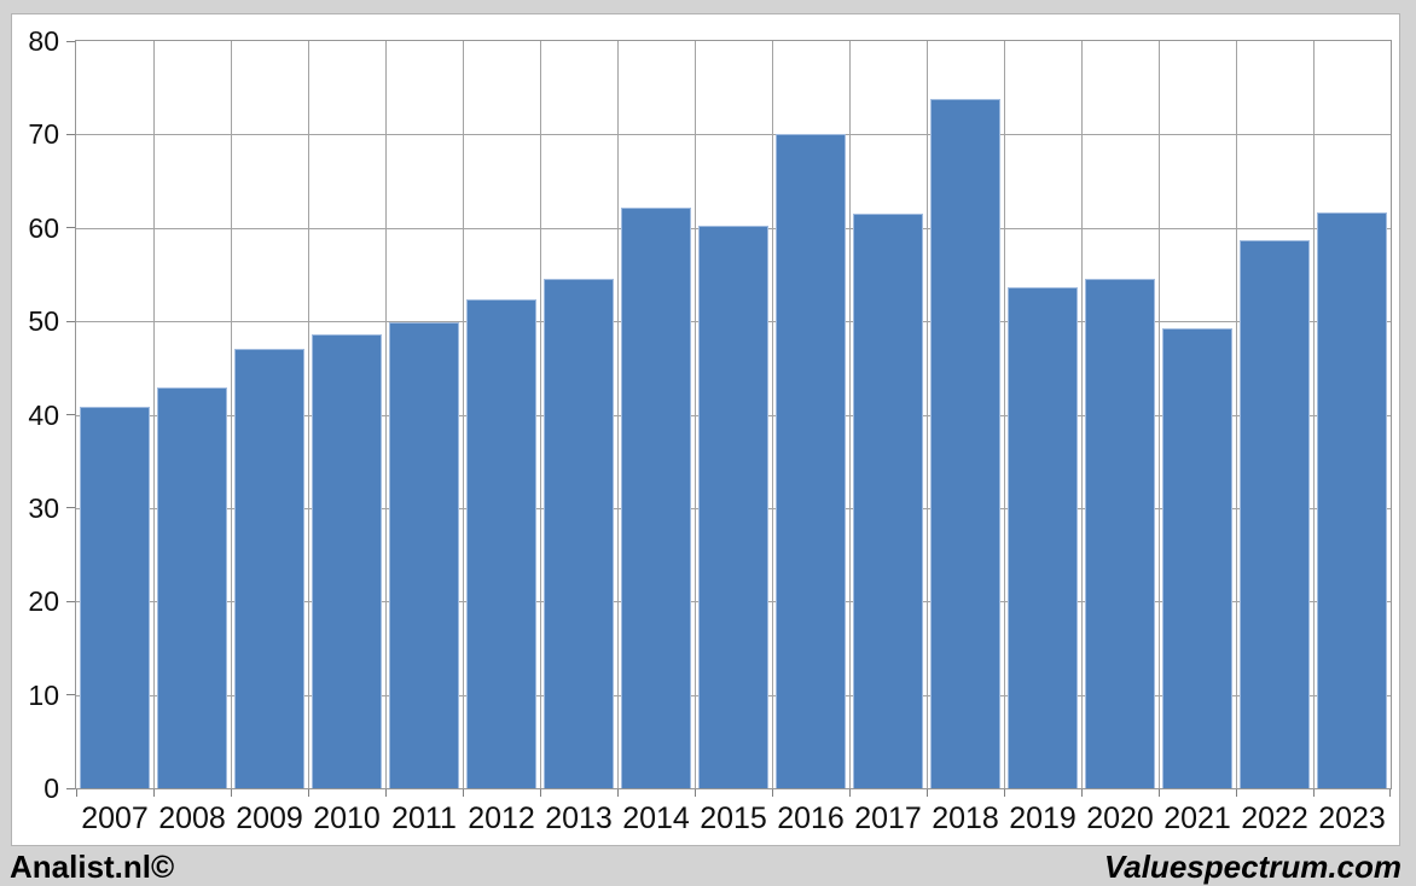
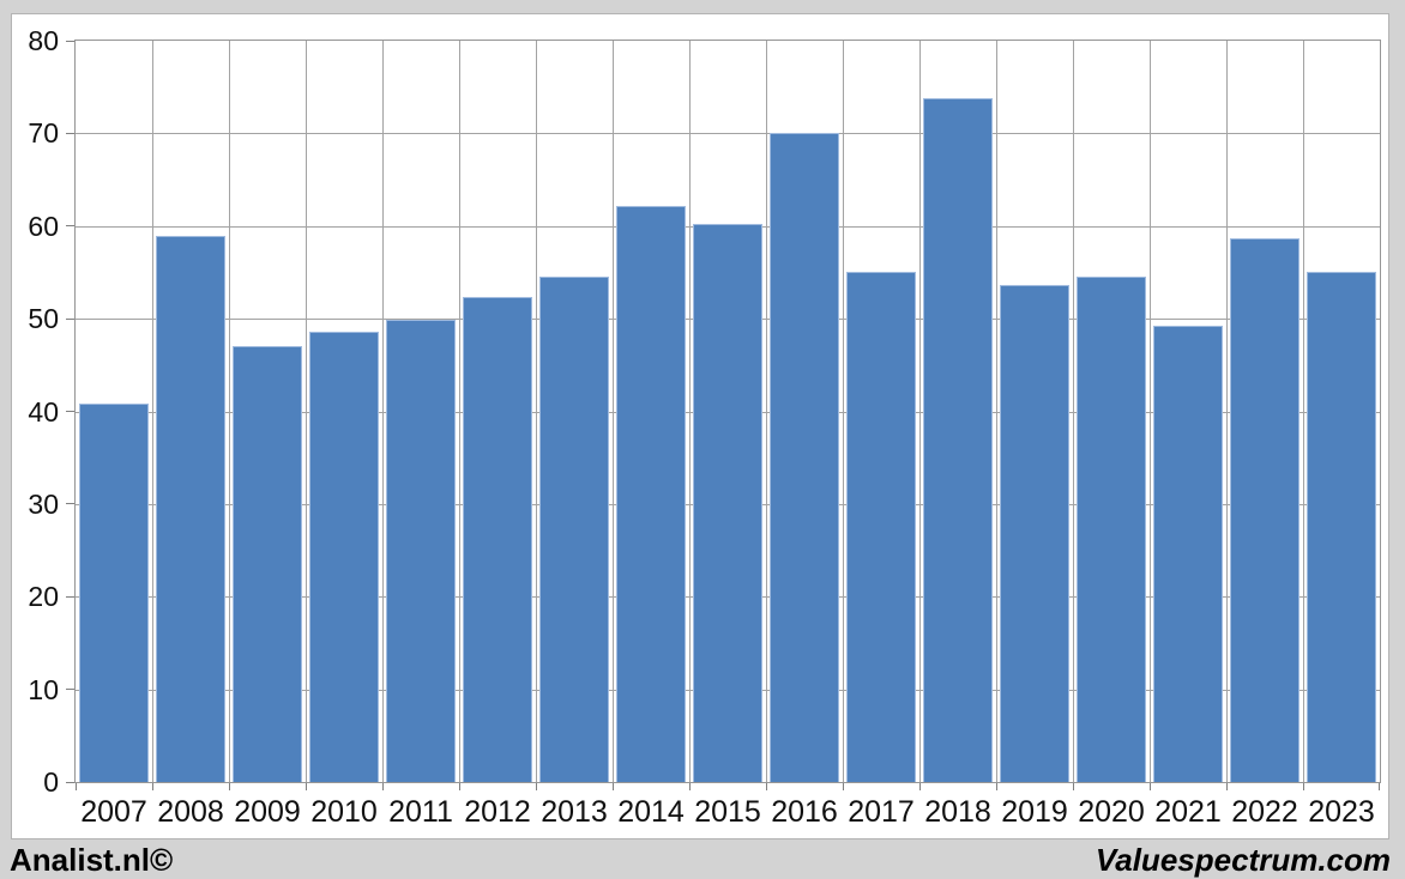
2008: 43 -> 59
2017: 62 -> 55
2023: 62 -> 55
